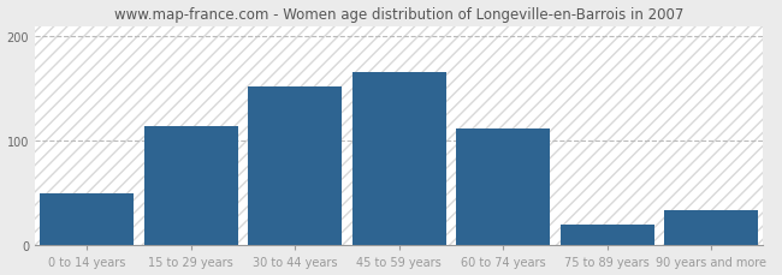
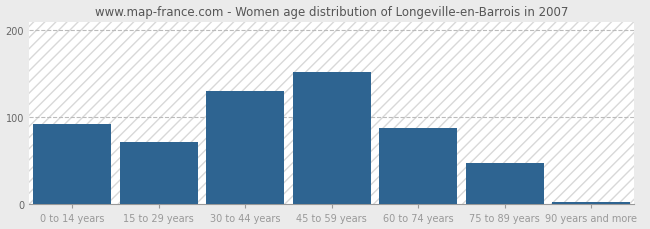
0 to 14 years: 50 -> 92
15 to 29 years: 114 -> 72
30 to 44 years: 152 -> 130
45 to 59 years: 166 -> 152
60 to 74 years: 112 -> 88
75 to 89 years: 20 -> 48
90 years and more: 34 -> 3
